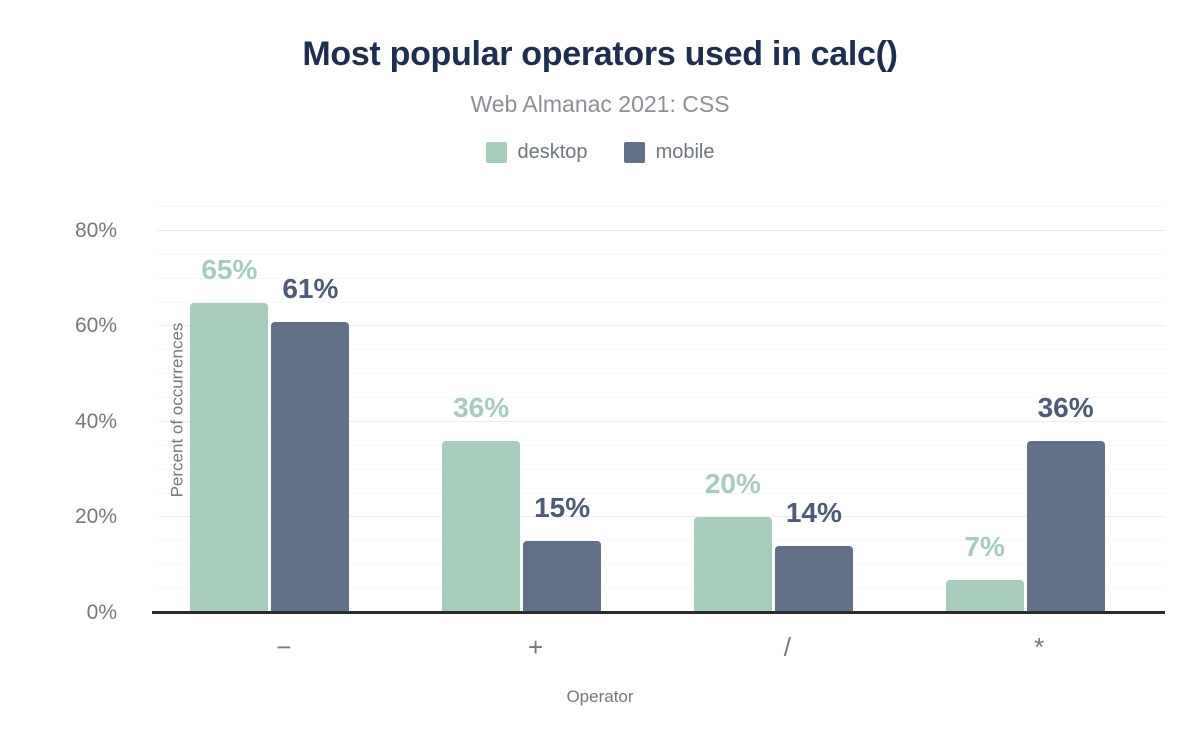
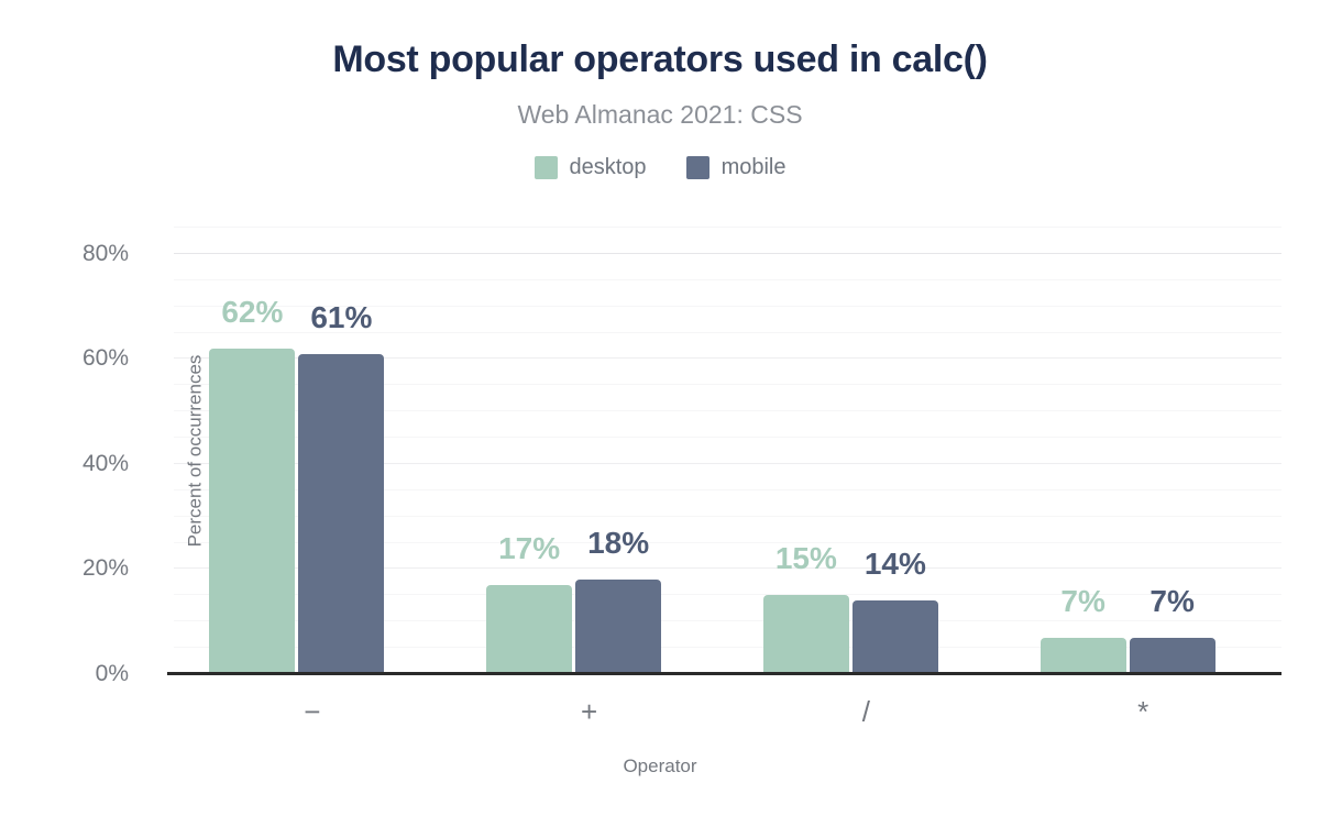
desktop/−: 65% -> 62%
desktop/+: 36% -> 17%
mobile/+: 15% -> 18%
desktop//: 20% -> 15%
mobile/*: 36% -> 7%
